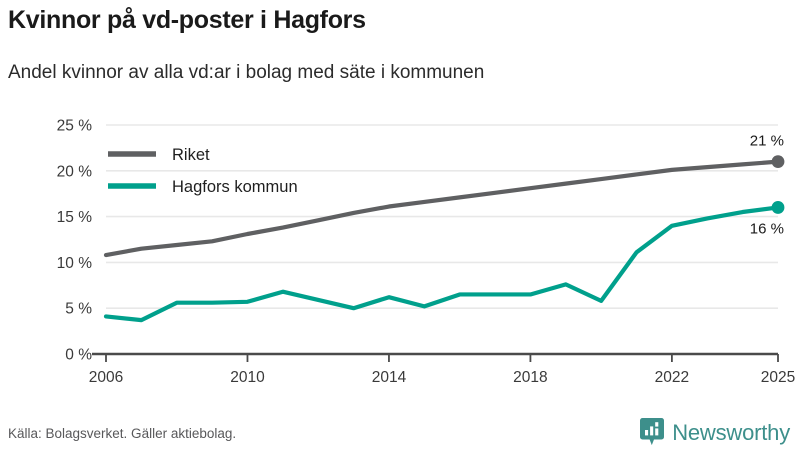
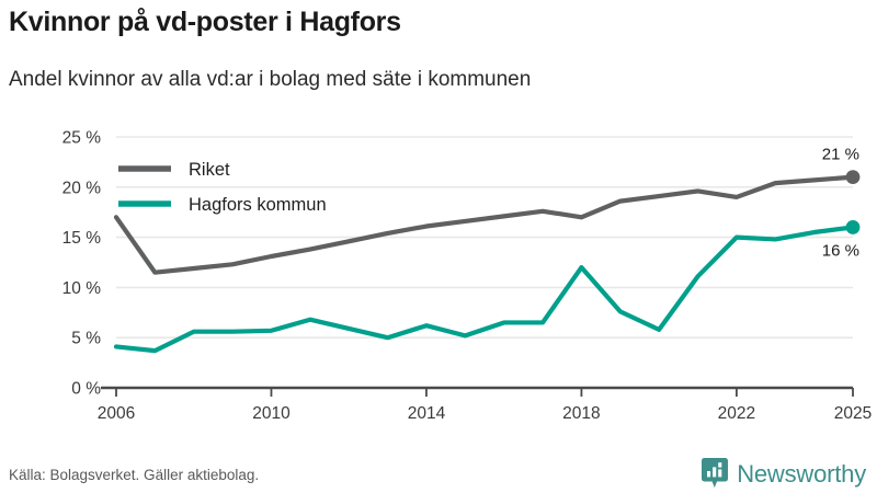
Riket/2006: 11% -> 17%
Riket/2018: 18% -> 17%
Hagfors kommun/2018: 6% -> 12%
Riket/2022: 20% -> 19%
Hagfors kommun/2022: 14% -> 15%
